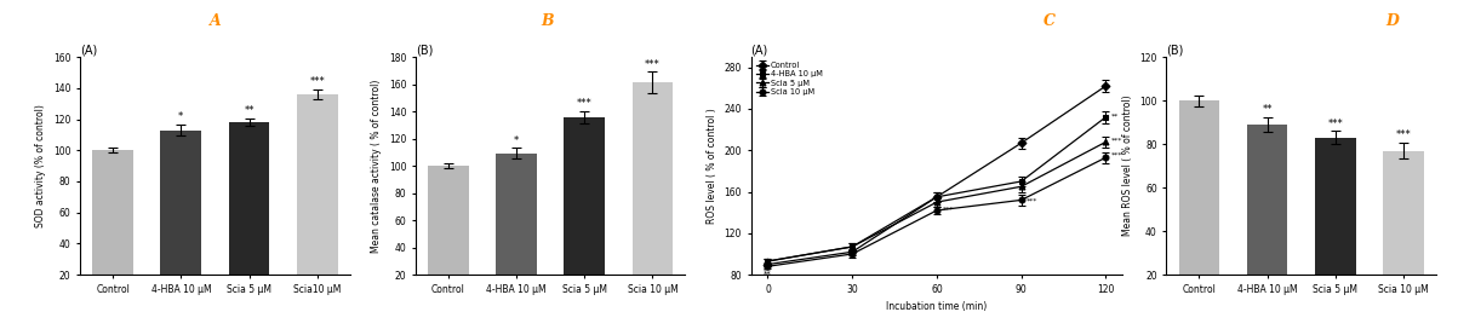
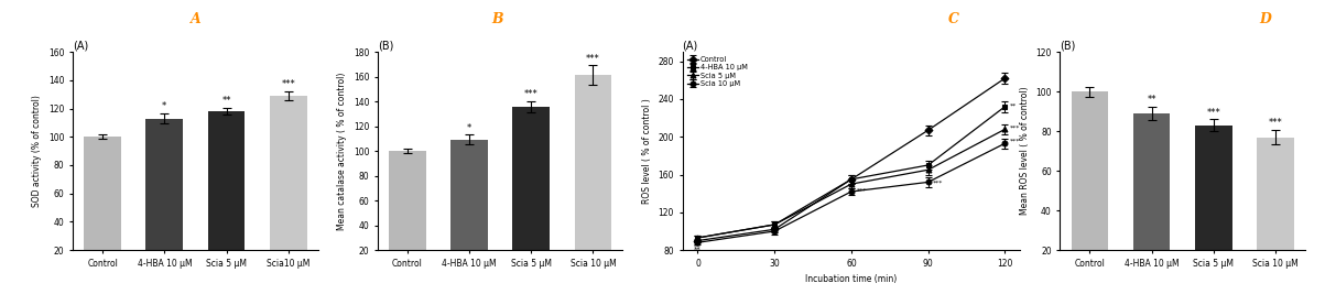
Scia10 μM: 136 -> 129
